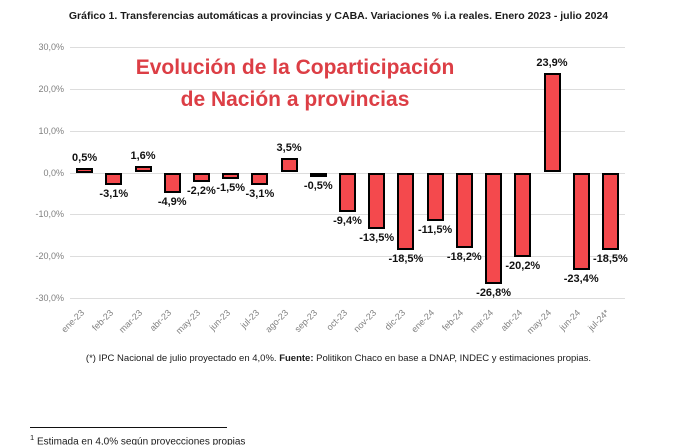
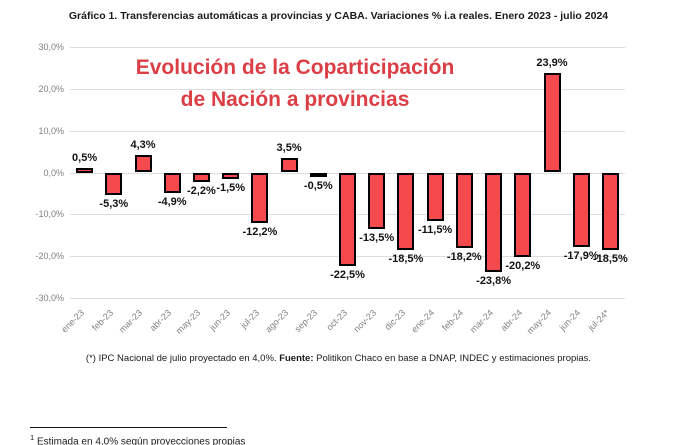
feb-23: -3,1% -> -5,3%
mar-23: 1,6% -> 4,3%
jul-23: -3,1% -> -12,2%
oct-23: -9,4% -> -22,5%
mar-24: -26,8% -> -23,8%
jun-24: -23,4% -> -17,9%
